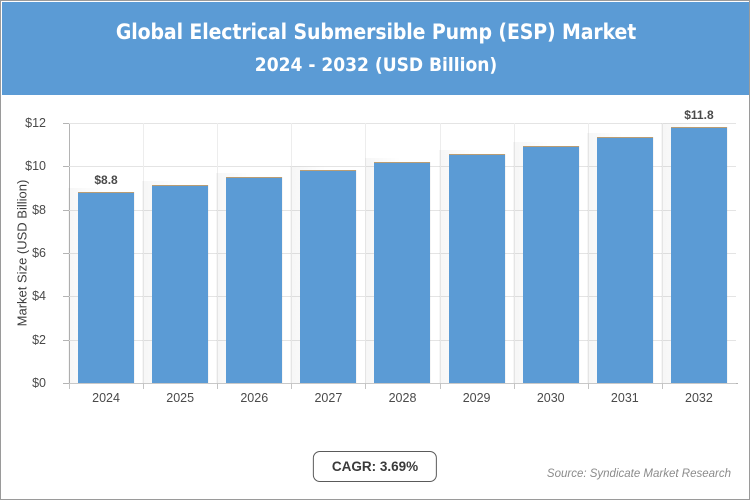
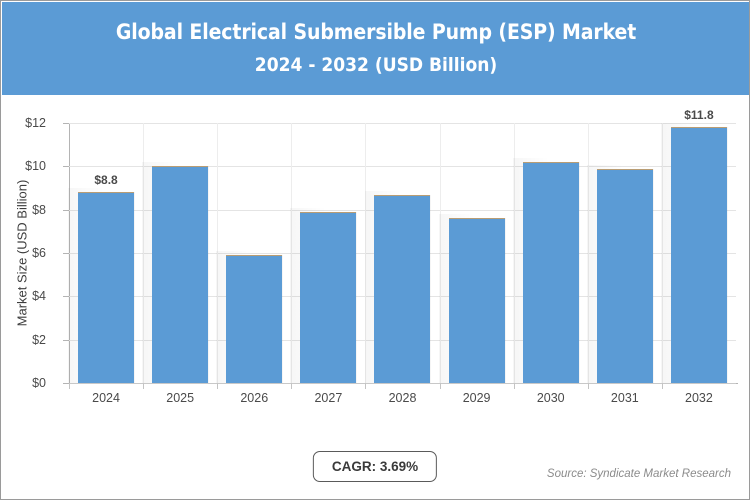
2025: $9.2 -> $10.0
2026: $9.5 -> $5.9
2027: $9.8 -> $7.9
2028: $10.2 -> $8.7
2029: $10.6 -> $7.6
2030: $10.9 -> $10.2
2031: $11.3 -> $9.9
